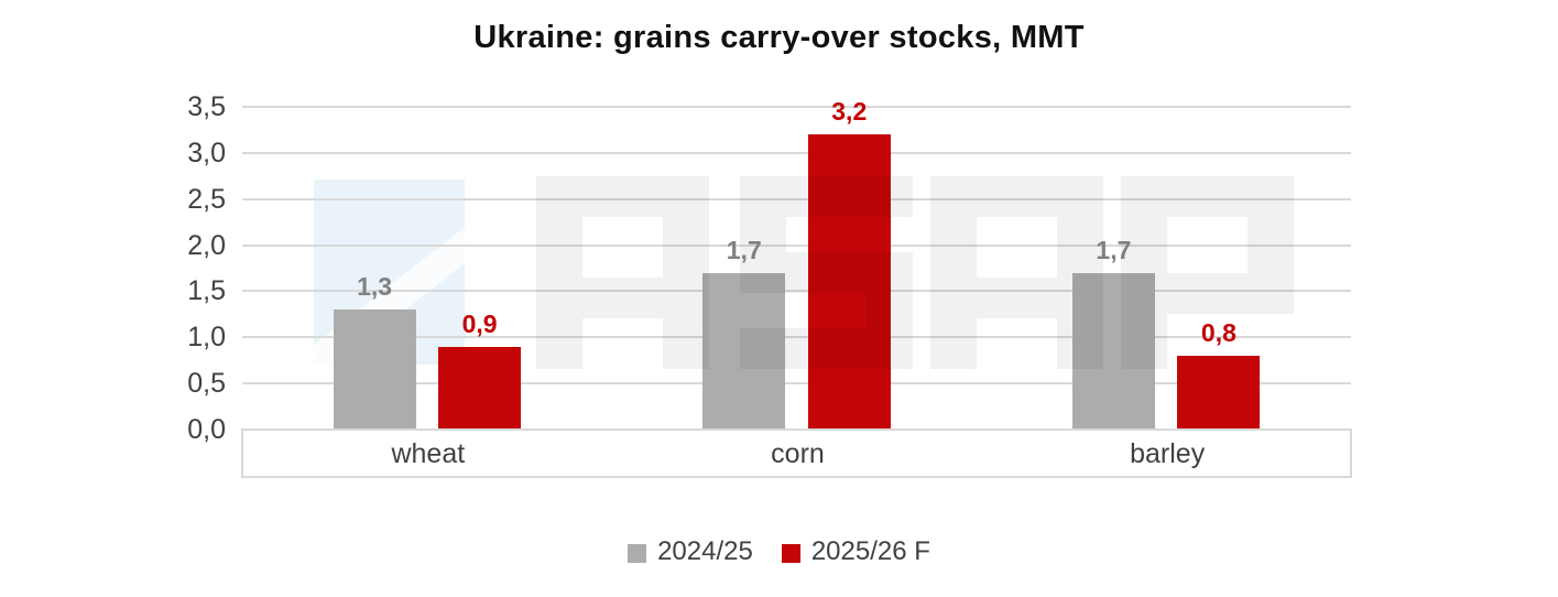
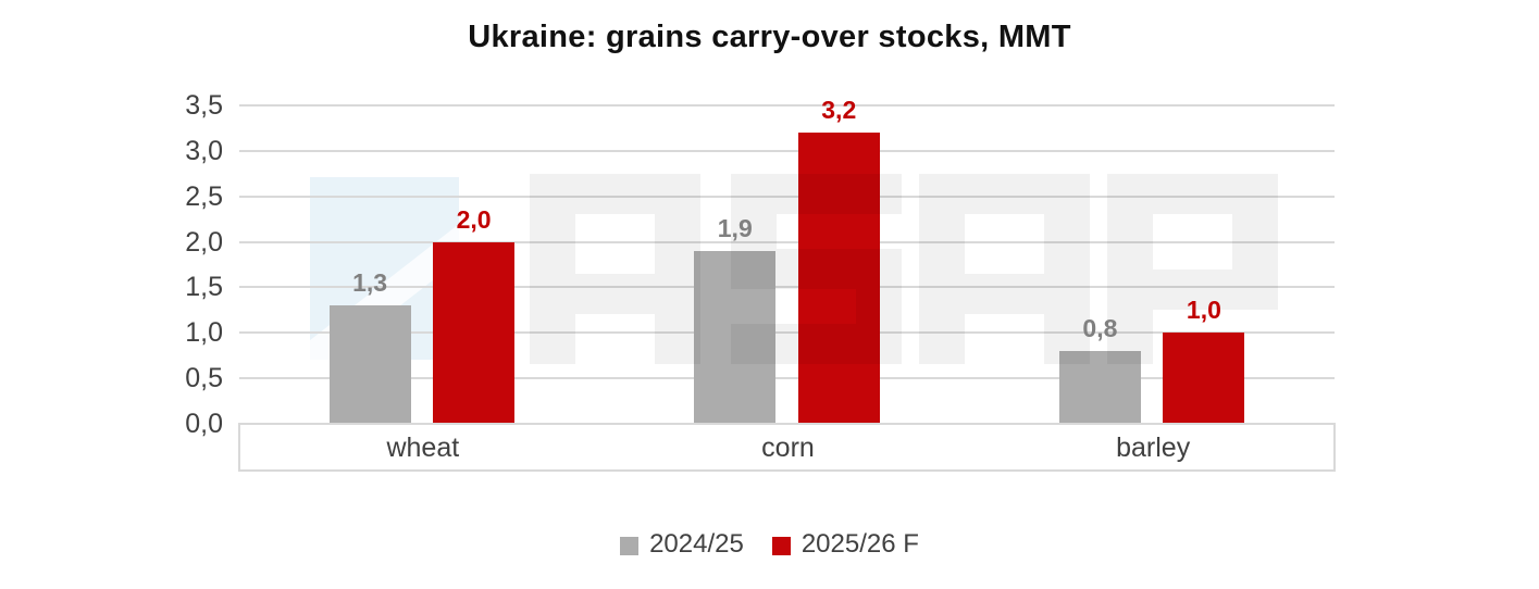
2025/26 F/wheat: 0,9 -> 2,0
2024/25/corn: 1,7 -> 1,9
2024/25/barley: 1,7 -> 0,8
2025/26 F/barley: 0,8 -> 1,0
